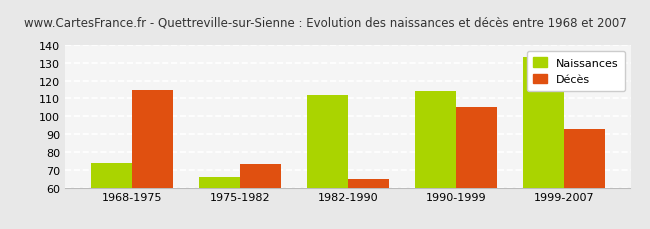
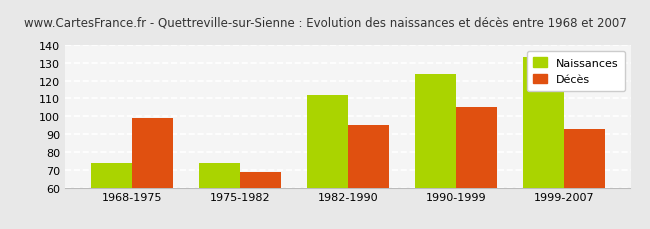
Décès/1968-1975: 115 -> 99
Naissances/1975-1982: 66 -> 74
Décès/1975-1982: 73 -> 69
Décès/1982-1990: 65 -> 95
Naissances/1990-1999: 114 -> 124
